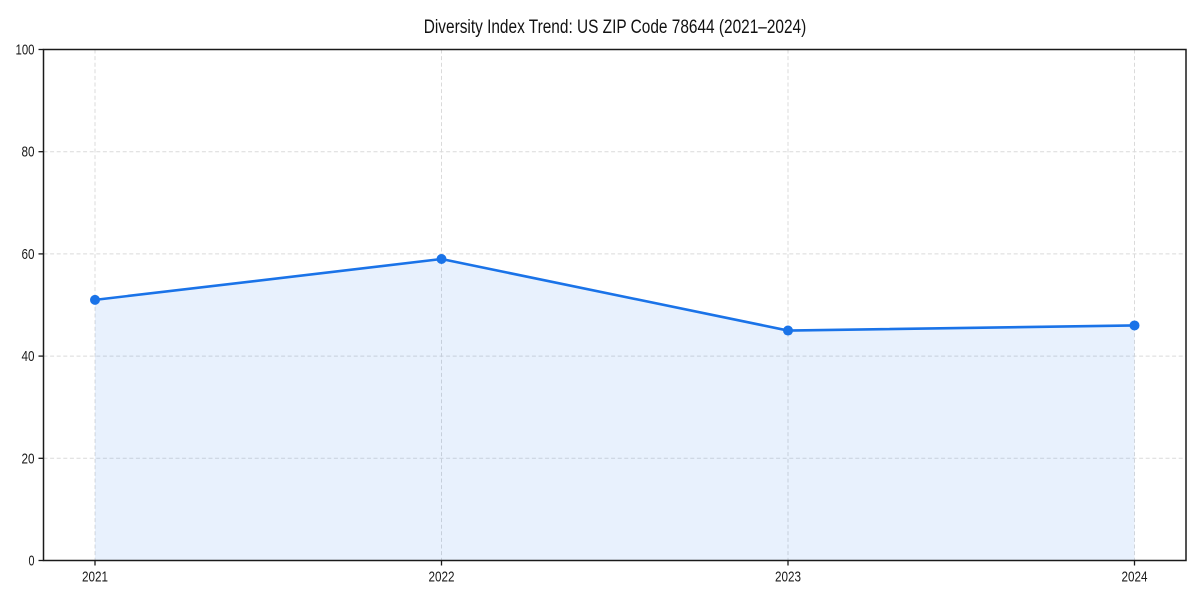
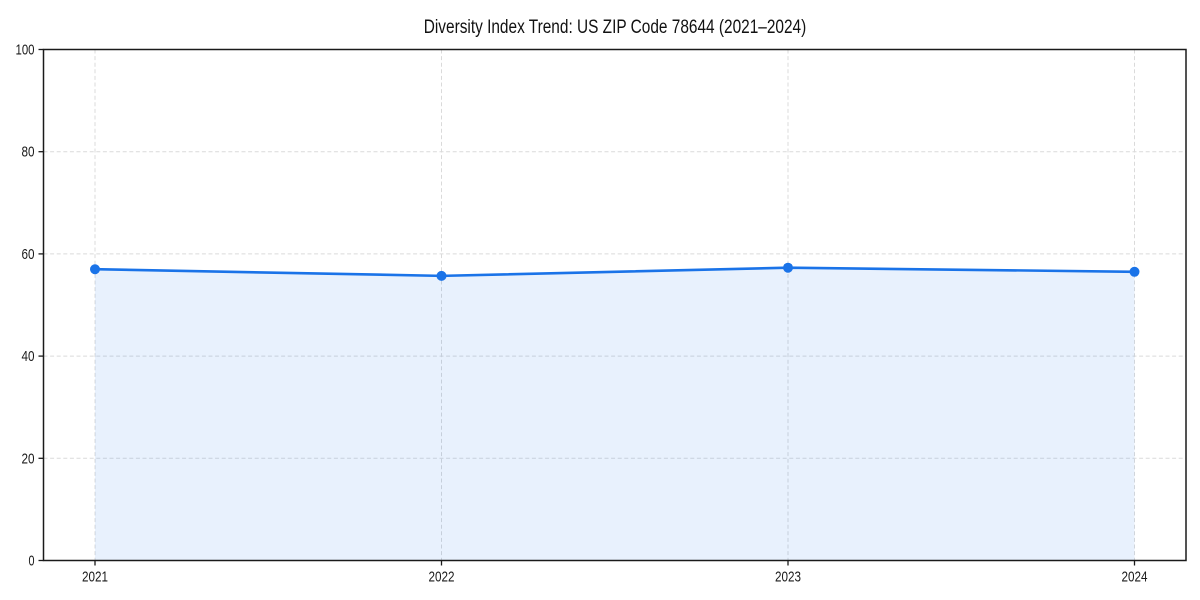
2021: 51 -> 57
2022: 59 -> 56
2023: 45 -> 57
2024: 46 -> 56
